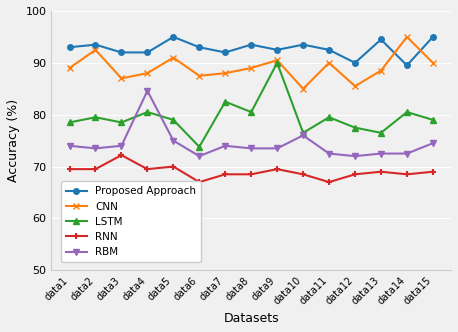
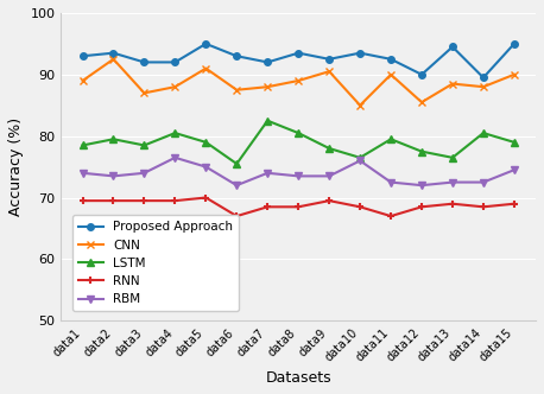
RNN/data3: 72.2 -> 69.5
RBM/data4: 84.6 -> 76.5
LSTM/data6: 73.8 -> 75.5
LSTM/data9: 90.0 -> 78.0
CNN/data14: 95.0 -> 88.0
